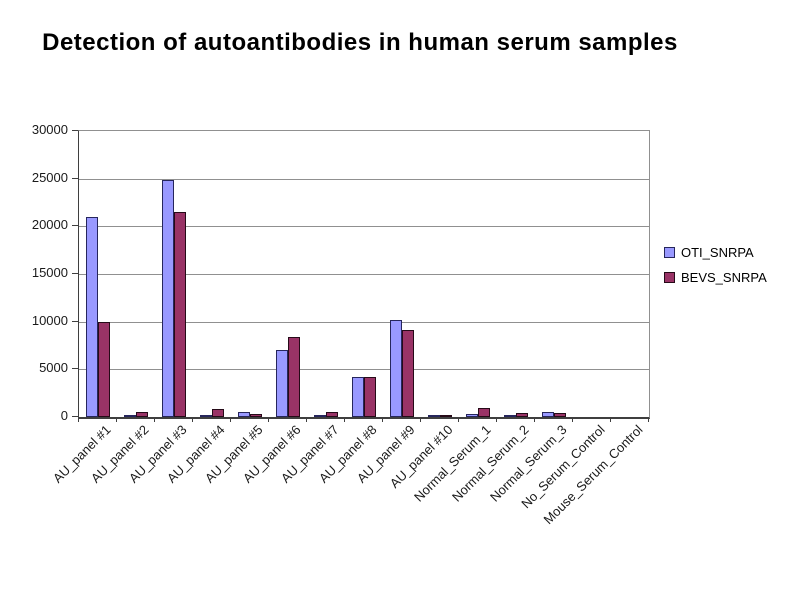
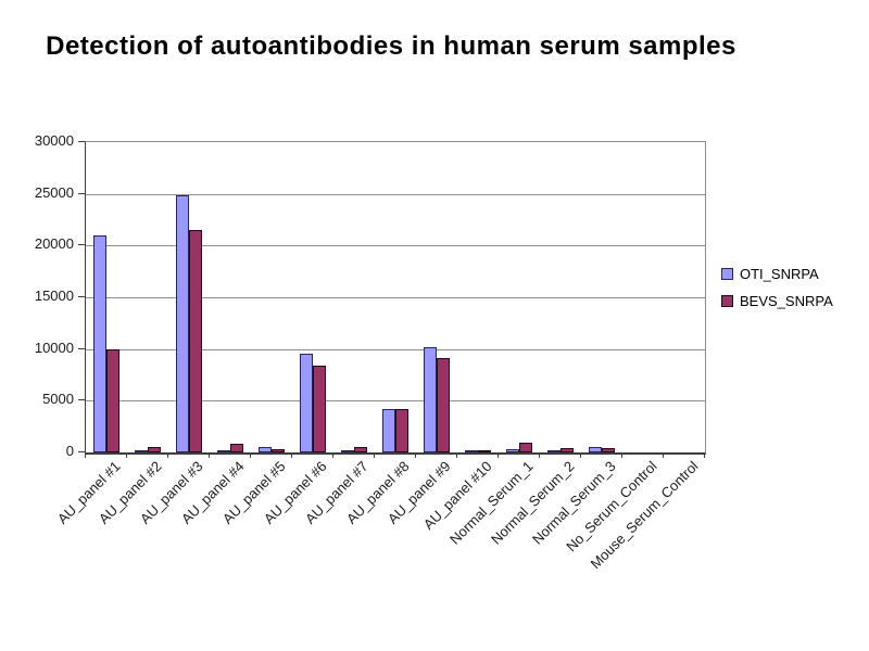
OTI_SNRPA/AU_panel #6: 7000 -> 10000
